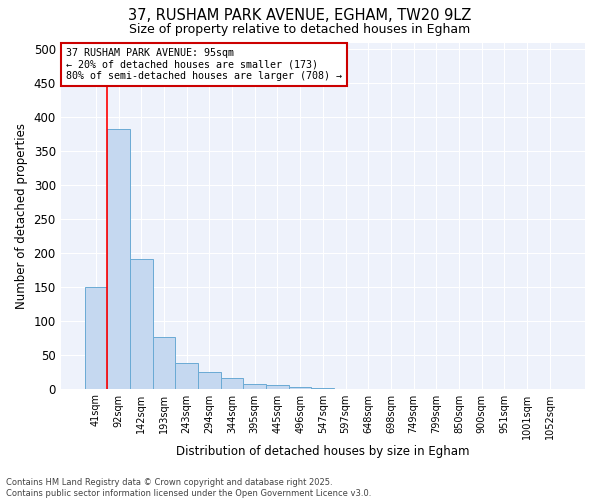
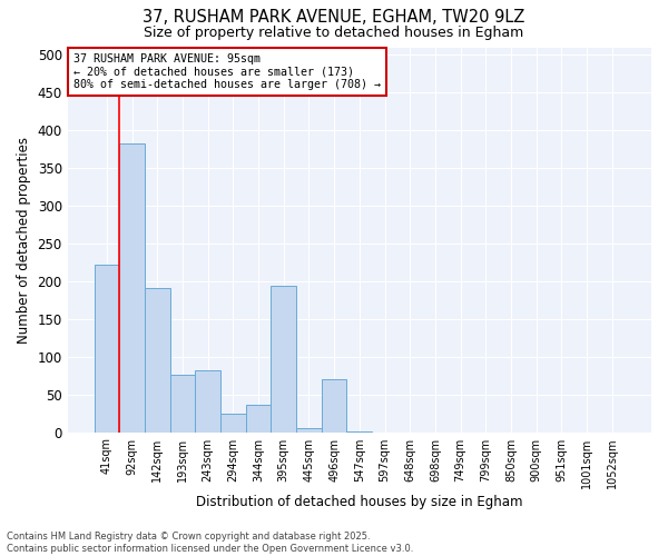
41sqm: 150 -> 222
243sqm: 38 -> 82
344sqm: 15 -> 36
395sqm: 7 -> 194
496sqm: 2 -> 70
